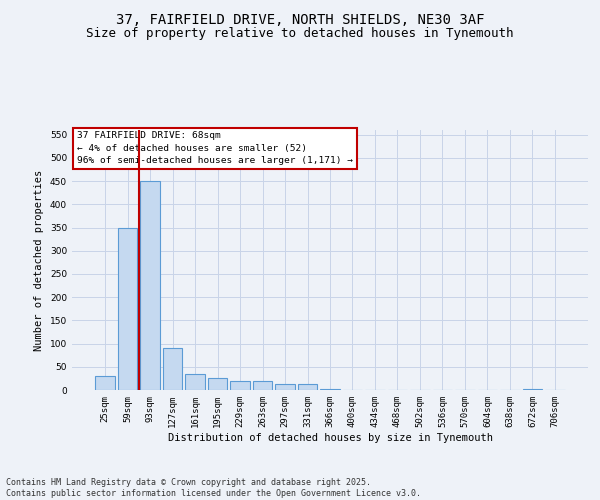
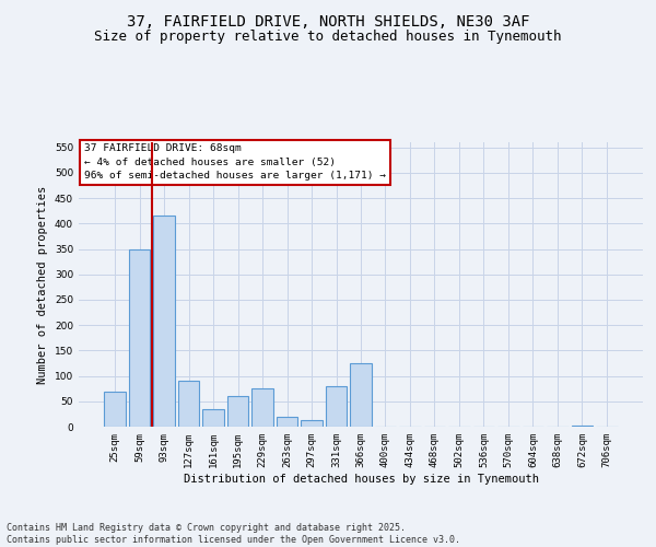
25sqm: 30 -> 70
93sqm: 450 -> 415
195sqm: 25 -> 60
229sqm: 20 -> 75
331sqm: 12 -> 80
366sqm: 2 -> 125
